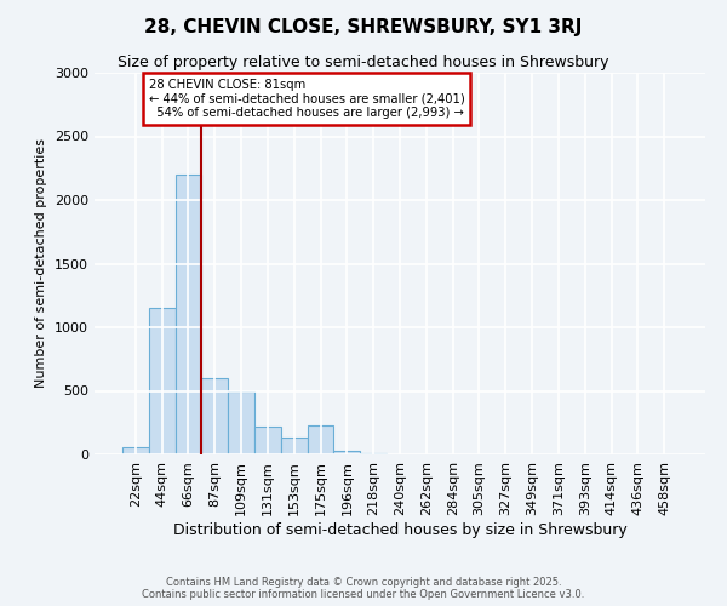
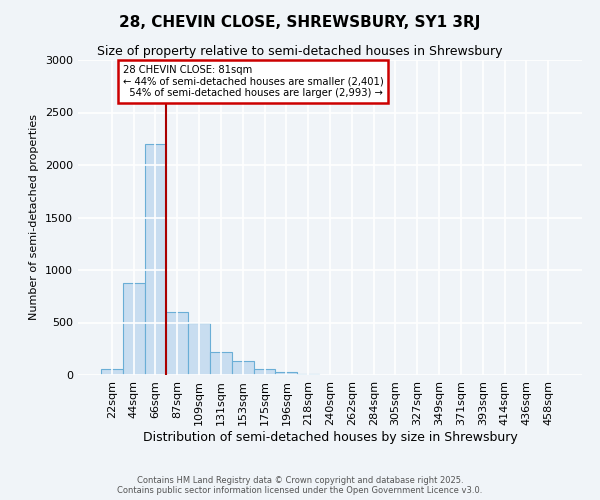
44sqm: 1150 -> 880
175sqm: 230 -> 60
